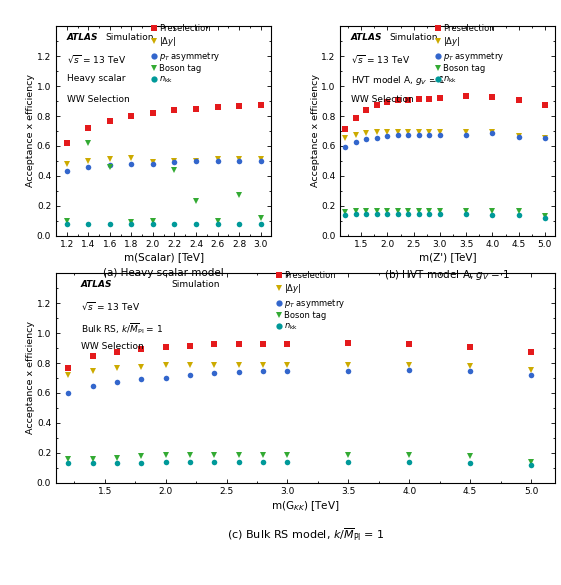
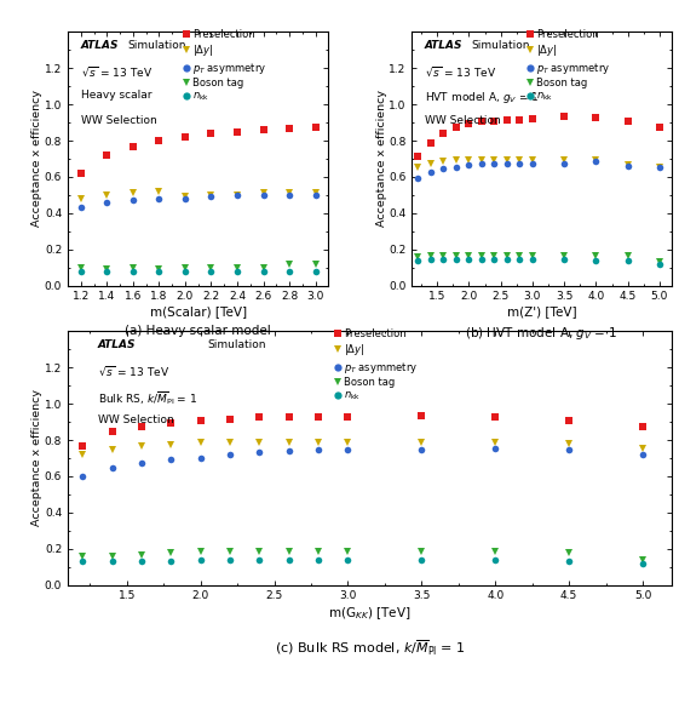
Boson tag/1.4: 0.62 -> 0.09
Boson tag/1.6: 0.46 -> 0.10
Boson tag/2.2: 0.44 -> 0.10
Boson tag/2.4: 0.23 -> 0.10
Boson tag/2.8: 0.27 -> 0.12
